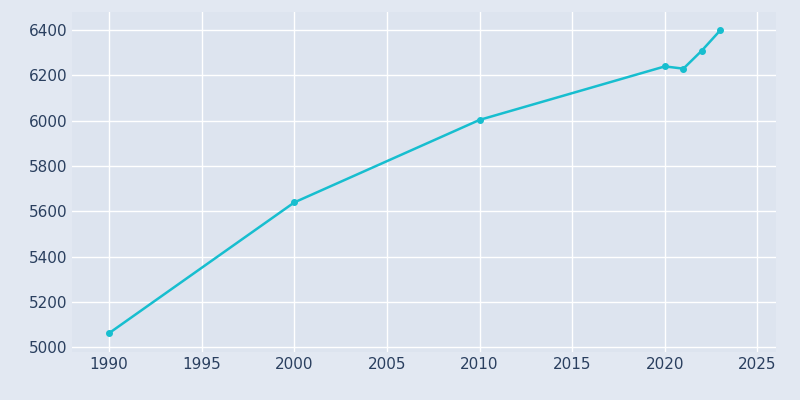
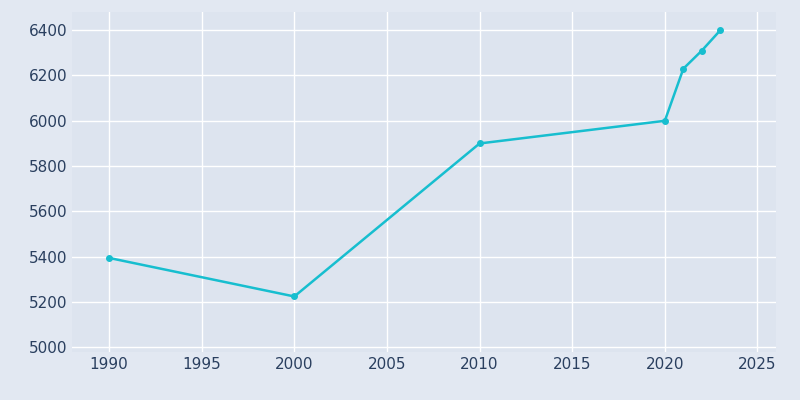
1990: 5063 -> 5395
2000: 5640 -> 5225
2010: 6004 -> 5900
2020: 6240 -> 6000
